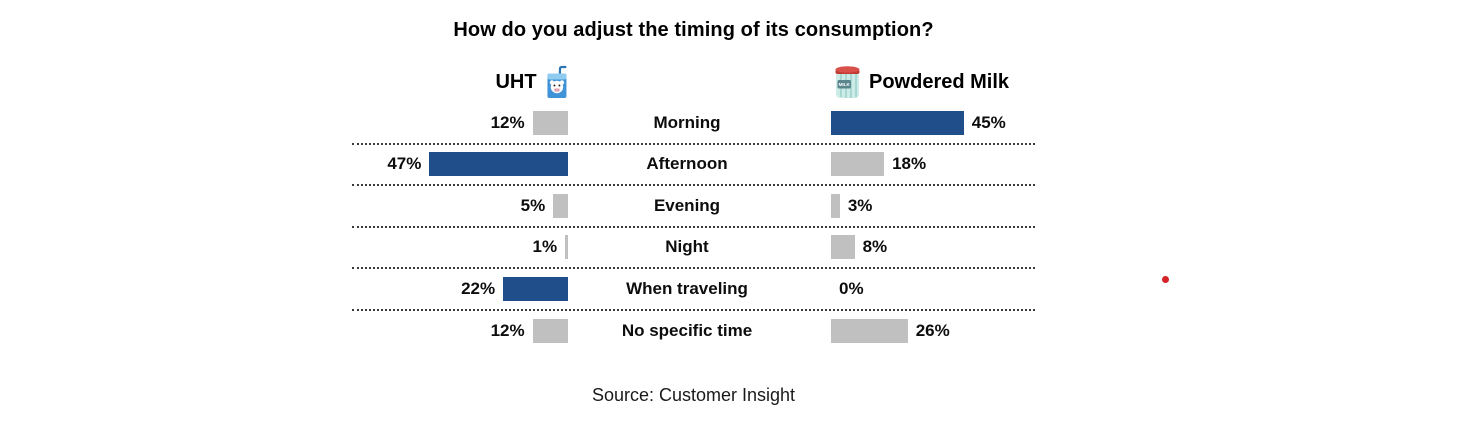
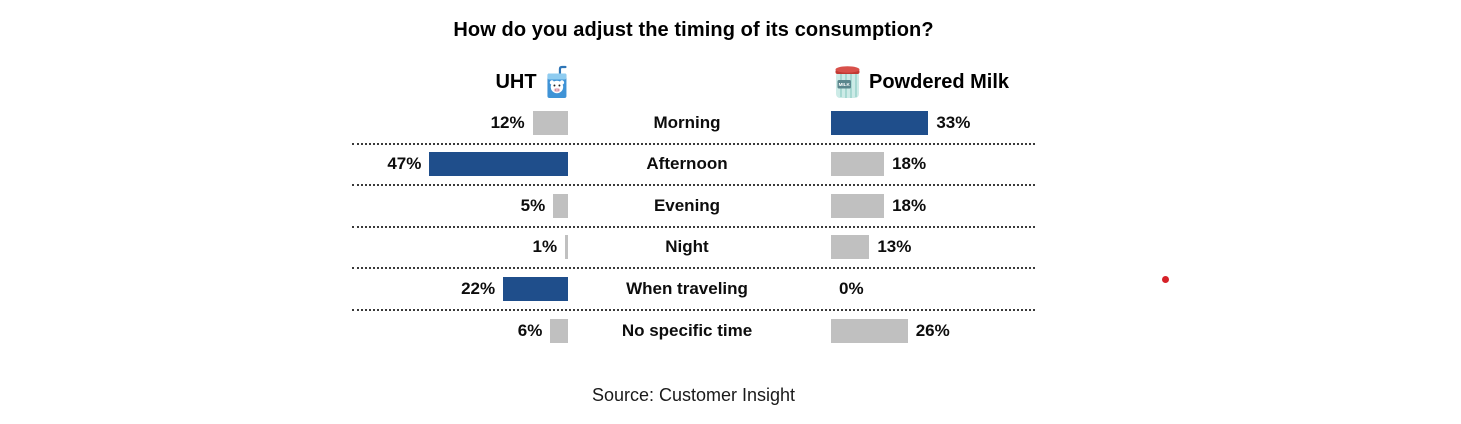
Powdered Milk/Morning: 45% -> 33%
Powdered Milk/Evening: 3% -> 18%
Powdered Milk/Night: 8% -> 13%
UHT/No specific time: 12% -> 6%
